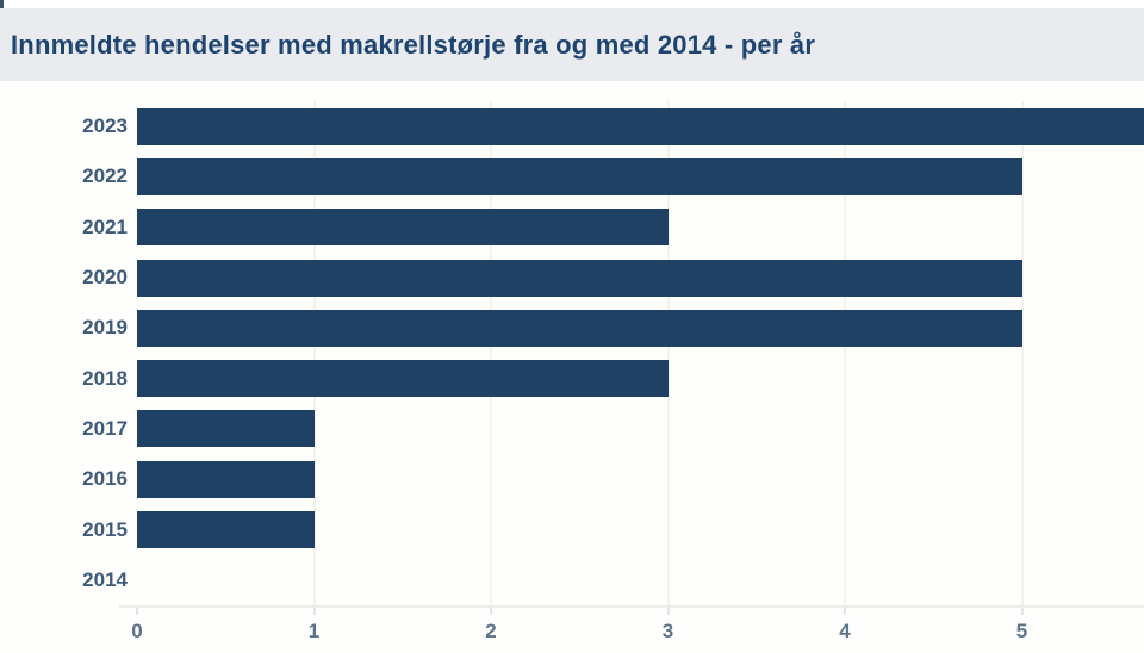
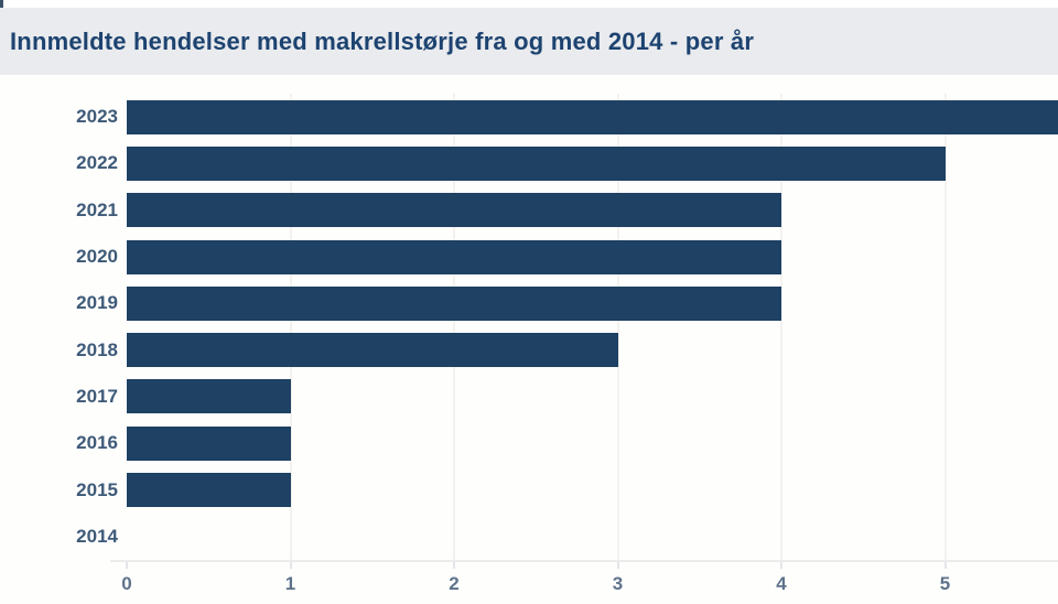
2021: 3 -> 4
2020: 5 -> 4
2019: 5 -> 4
